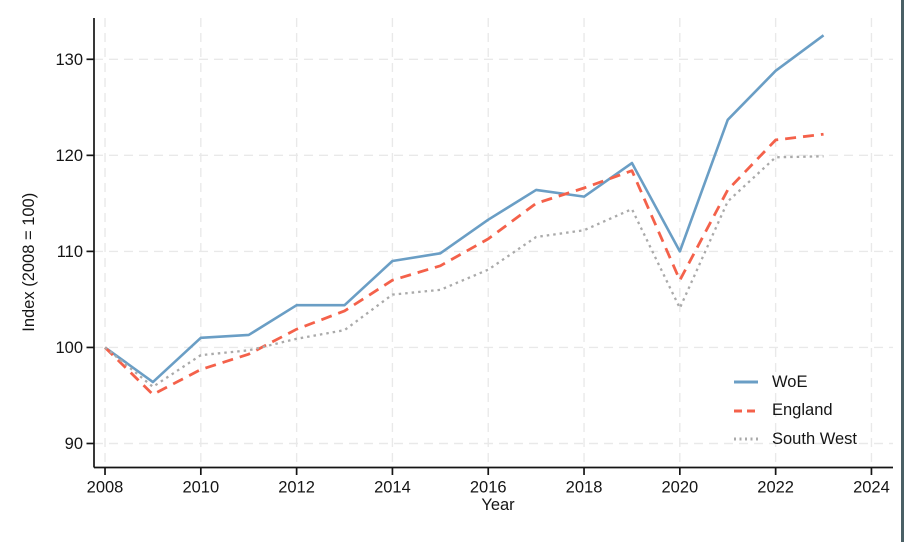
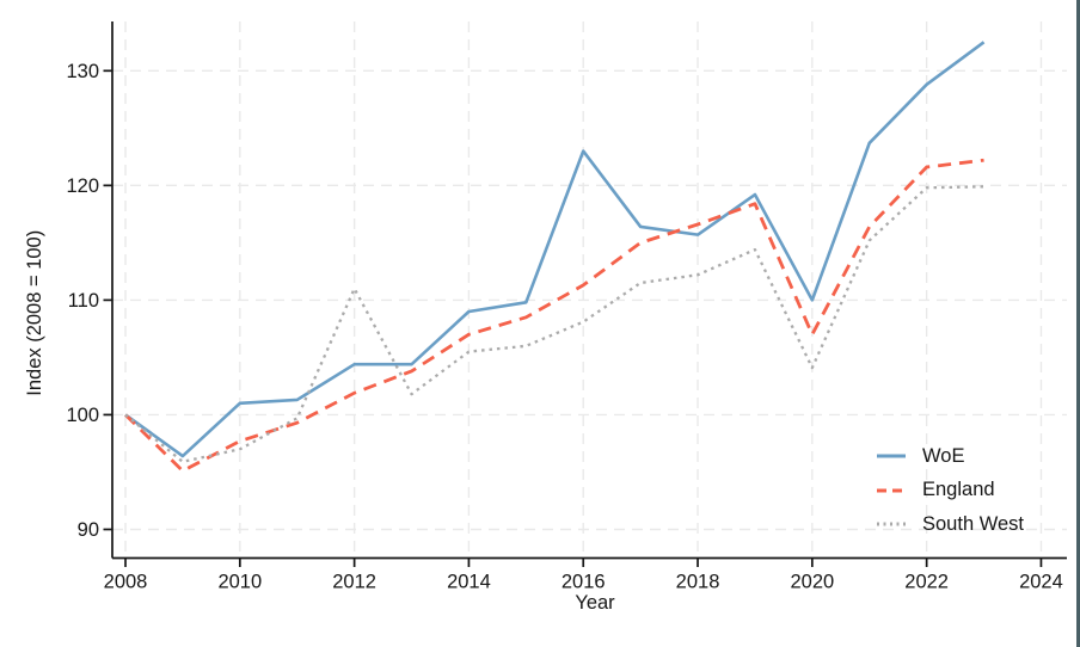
South West/2010: 99 -> 97
South West/2012: 101 -> 111
WoE/2016: 113 -> 123
